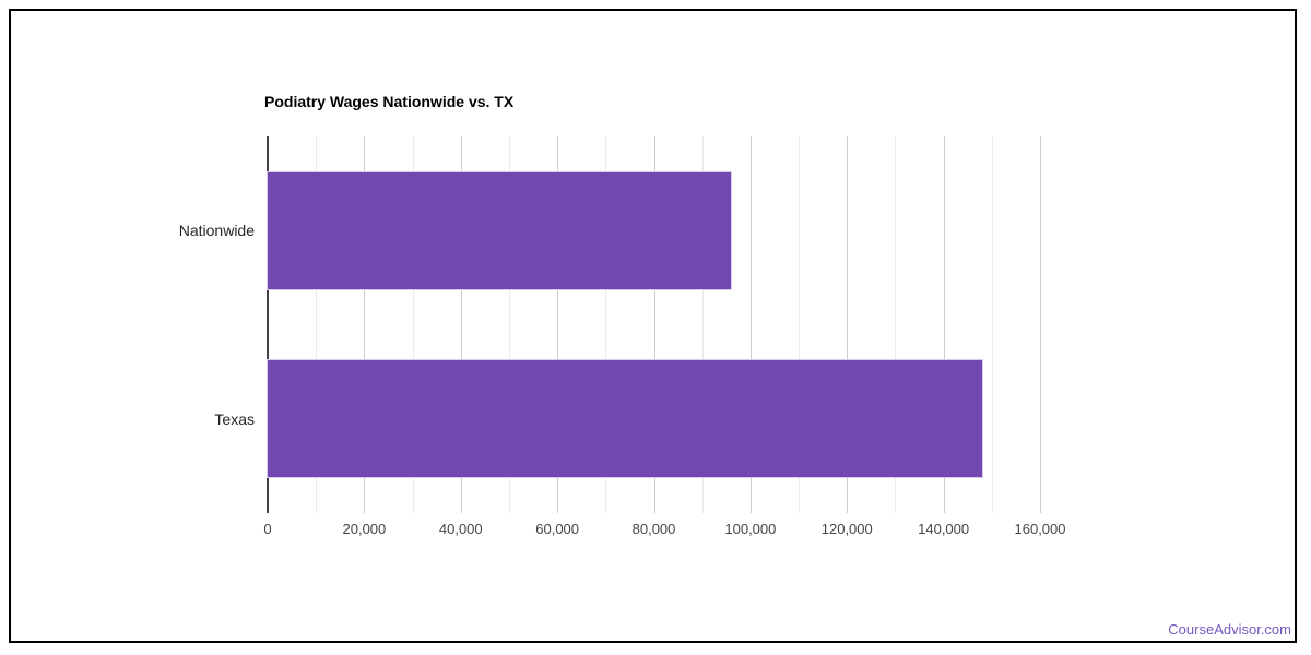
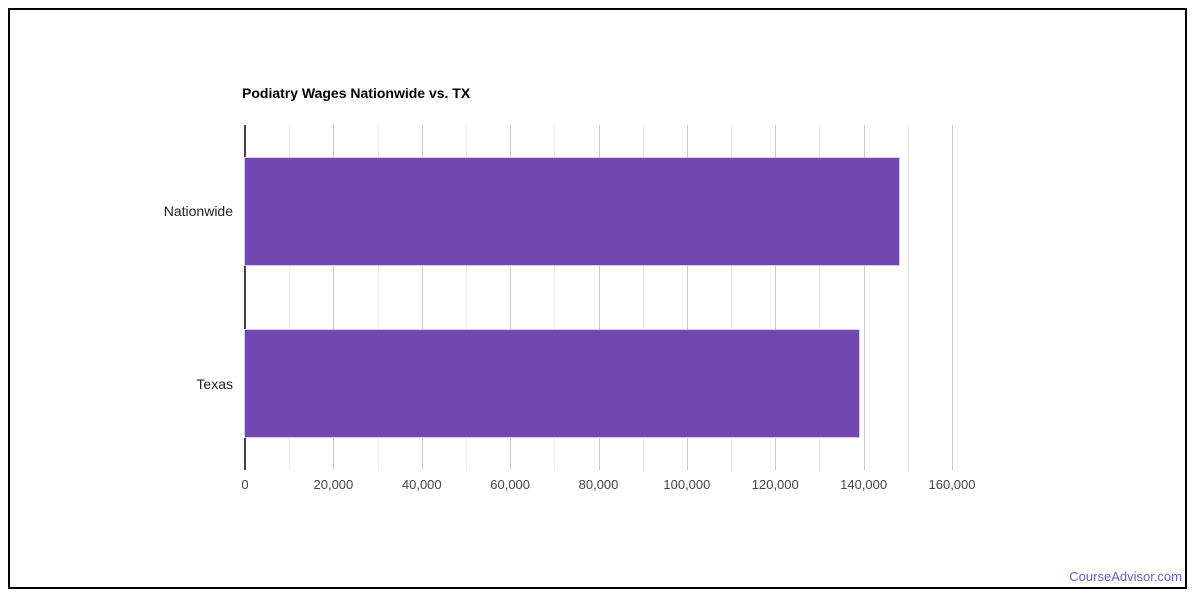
Nationwide: 96000 -> 148000
Texas: 148000 -> 139000
